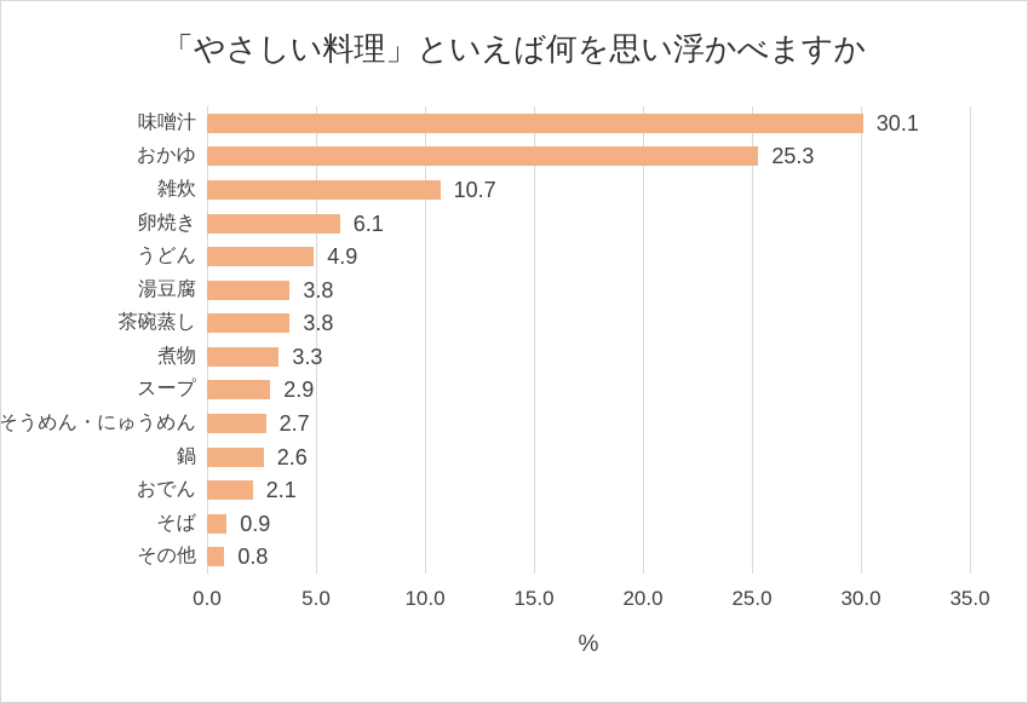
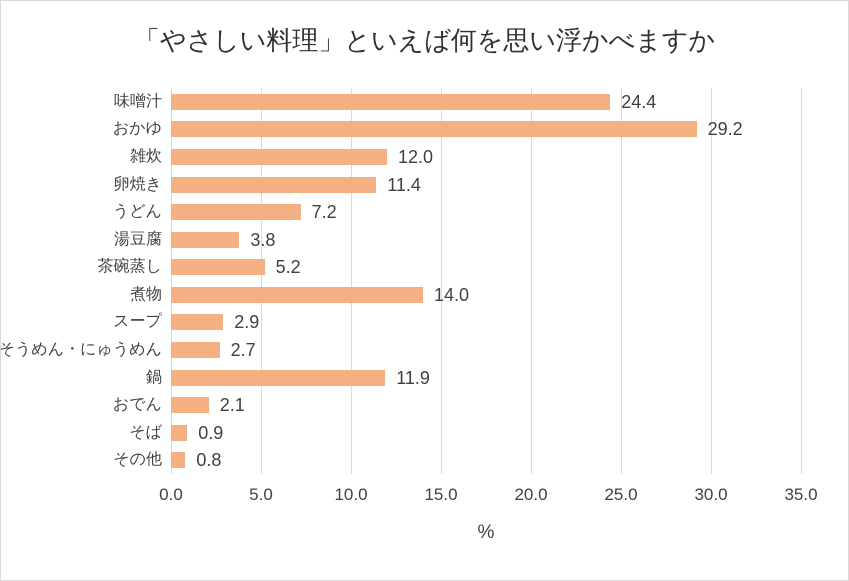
味噌汁: 30.1 -> 24.4
おかゆ: 25.3 -> 29.2
雑炊: 10.7 -> 12.0
卵焼き: 6.1 -> 11.4
うどん: 4.9 -> 7.2
茶碗蒸し: 3.8 -> 5.2
煮物: 3.3 -> 14.0
鍋: 2.6 -> 11.9
